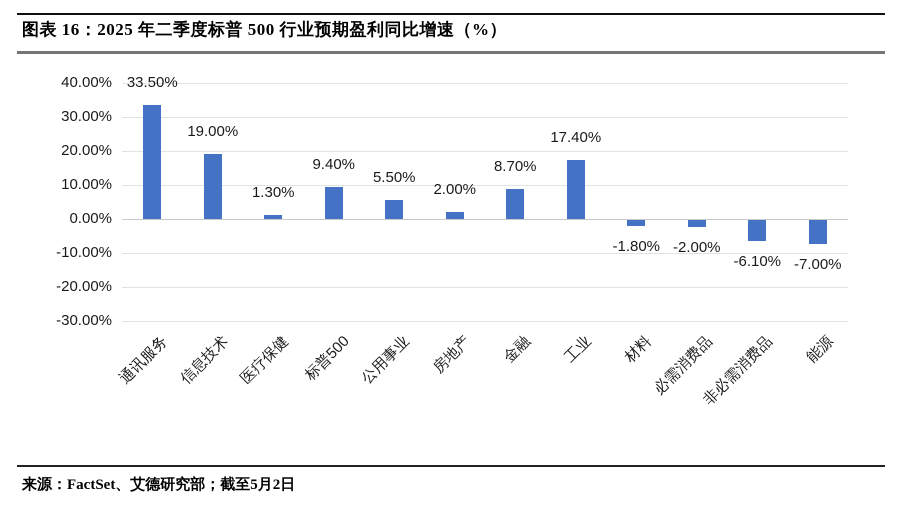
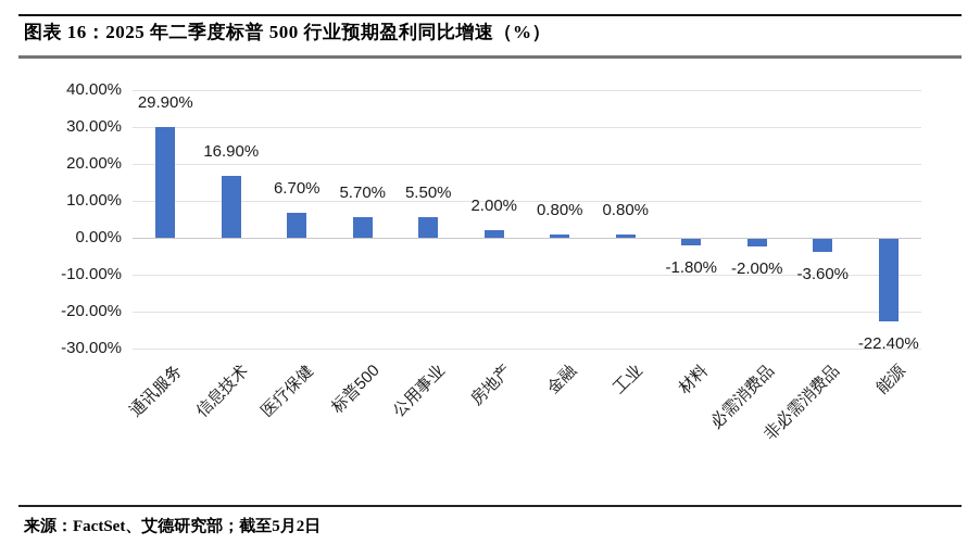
通讯服务: 33.50% -> 29.90%
信息技术: 19.00% -> 16.90%
医疗保健: 1.30% -> 6.70%
标普500: 9.40% -> 5.70%
金融: 8.70% -> 0.80%
工业: 17.40% -> 0.80%
非必需消费品: -6.10% -> -3.60%
能源: -7.00% -> -22.40%
